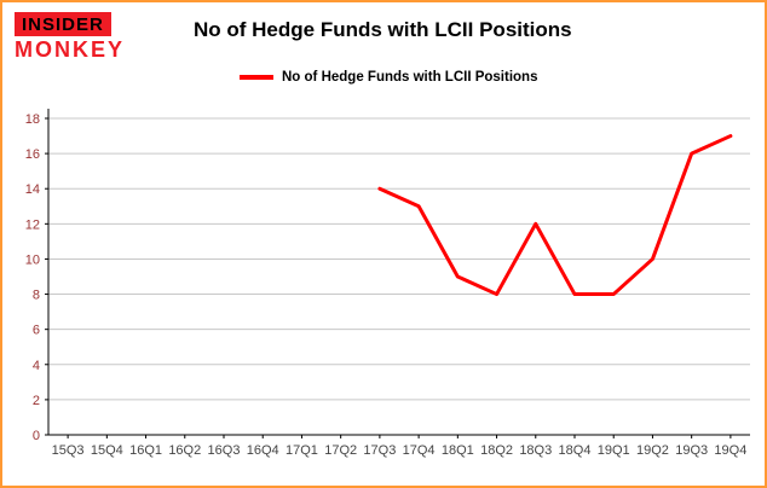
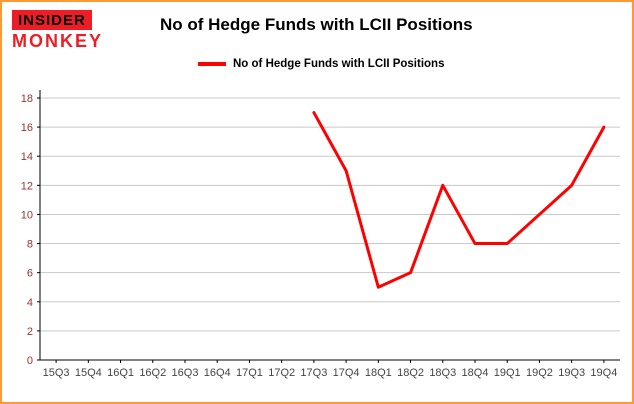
17Q3: 14 -> 17
18Q1: 9 -> 5
18Q2: 8 -> 6
19Q3: 16 -> 12
19Q4: 17 -> 16
